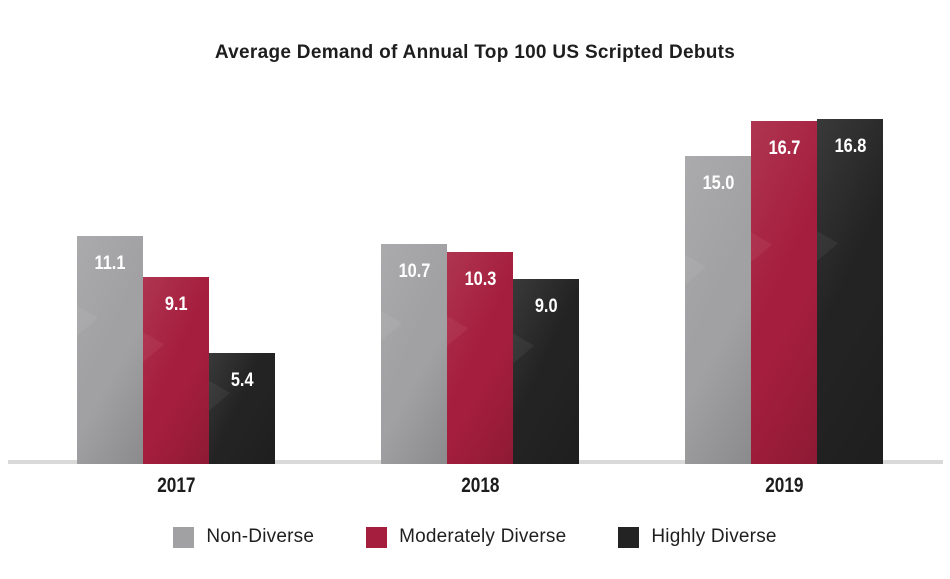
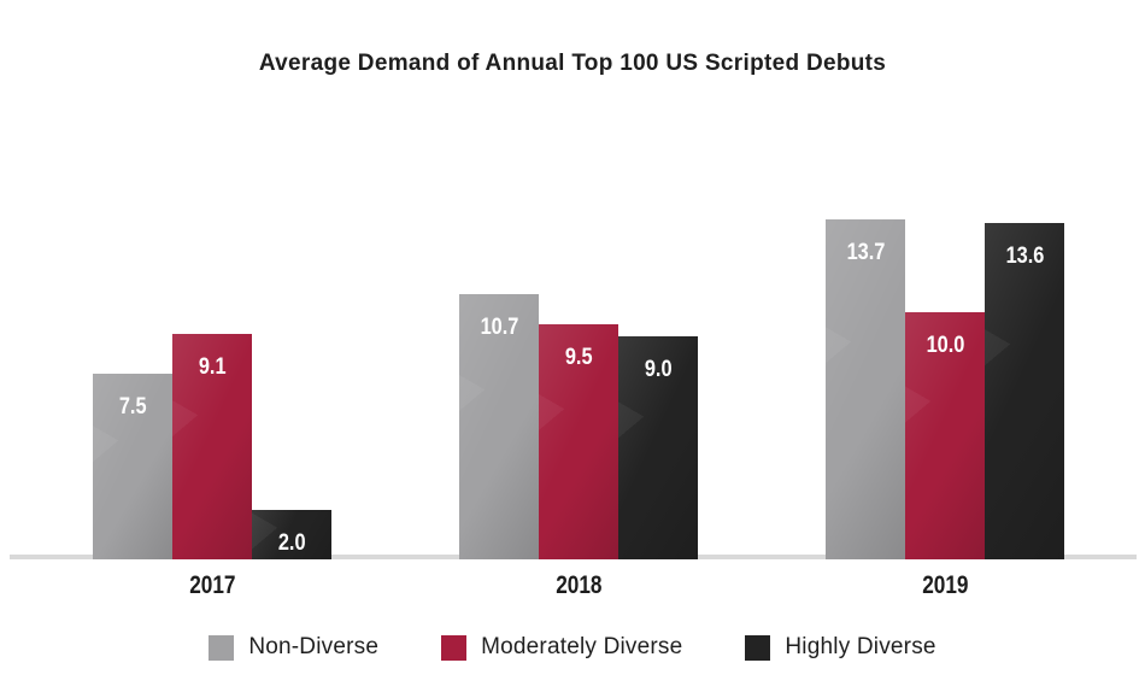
Non-Diverse/2017: 11.1 -> 7.5
Highly Diverse/2017: 5.4 -> 2.0
Moderately Diverse/2018: 10.3 -> 9.5
Non-Diverse/2019: 15.0 -> 13.7
Moderately Diverse/2019: 16.7 -> 10.0
Highly Diverse/2019: 16.8 -> 13.6
